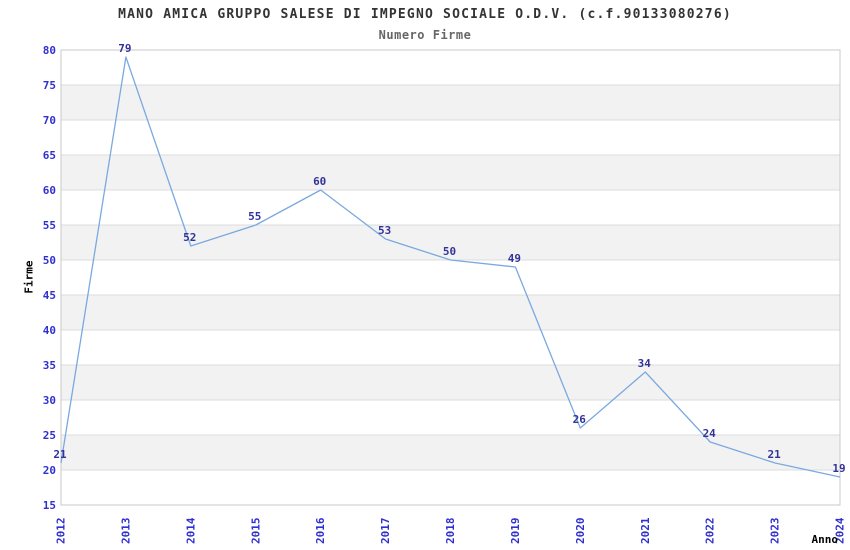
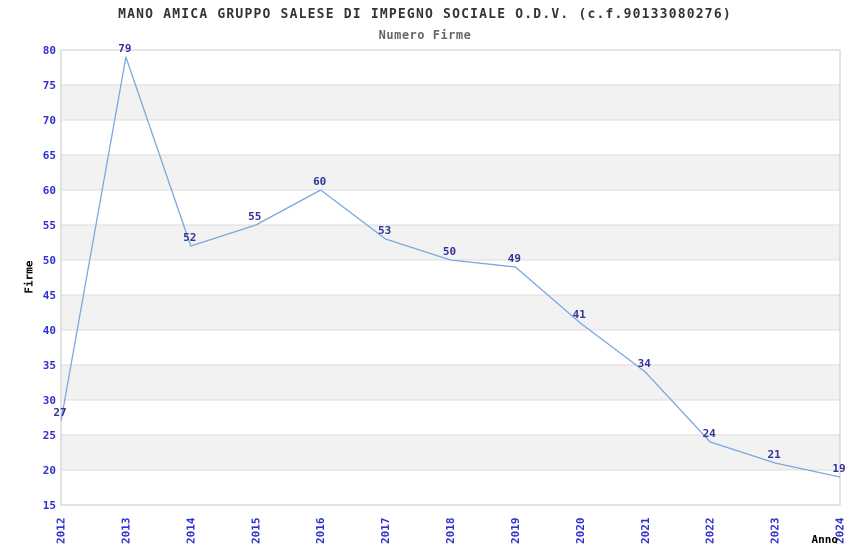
2012: 21 -> 27
2020: 26 -> 41
